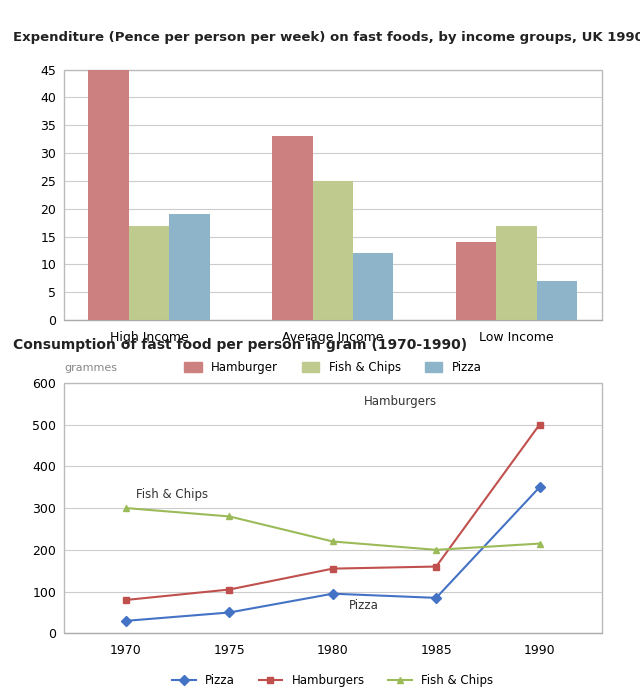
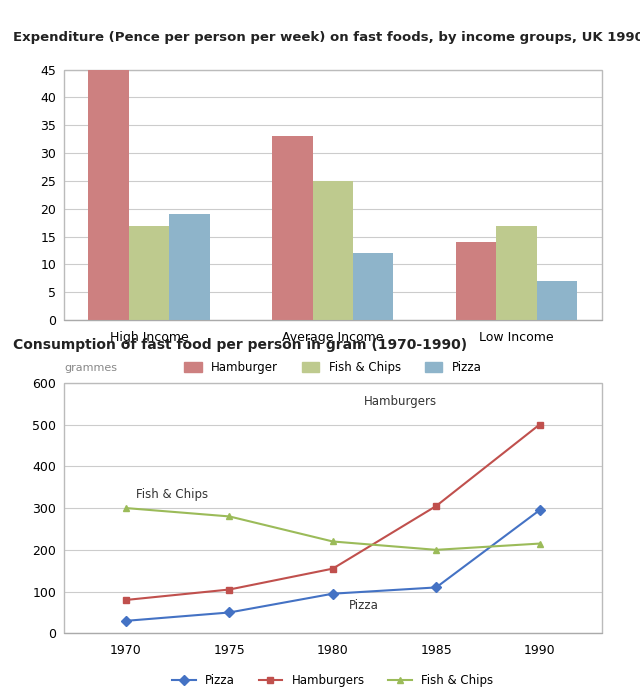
Pizza/1985: 85 -> 110
Hamburgers/1985: 160 -> 305
Pizza/1990: 350 -> 295
